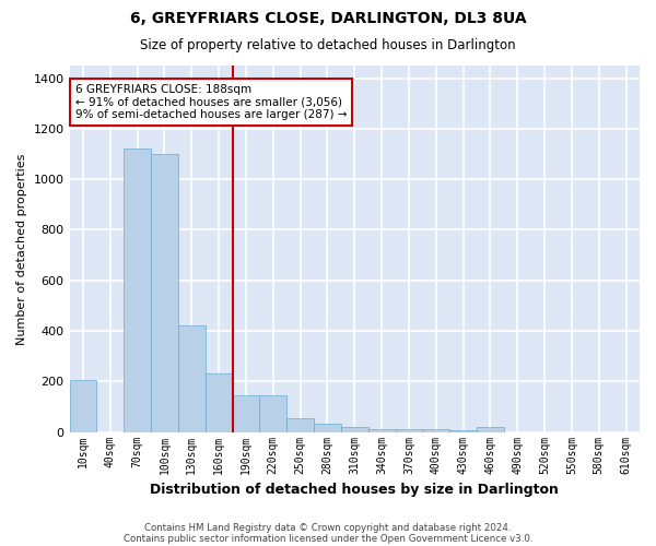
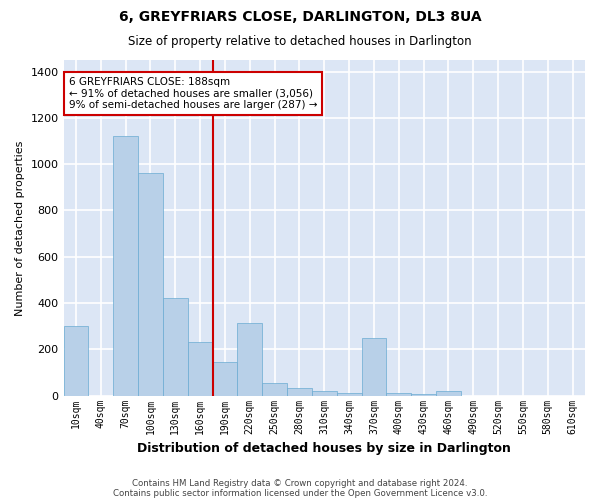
10sqm: 205 -> 300
100sqm: 1100 -> 960
220sqm: 145 -> 315
370sqm: 10 -> 250
